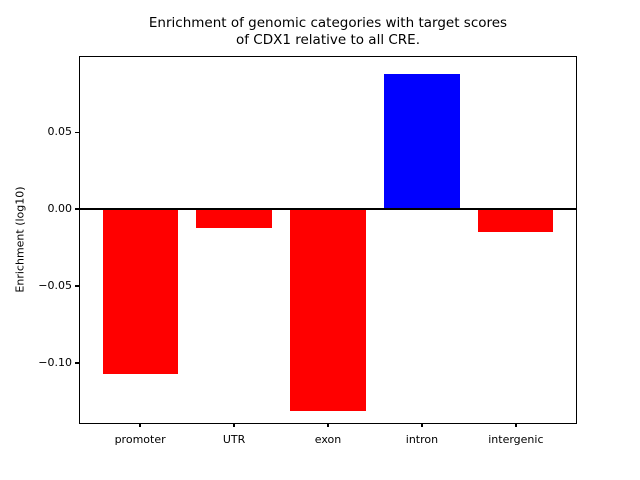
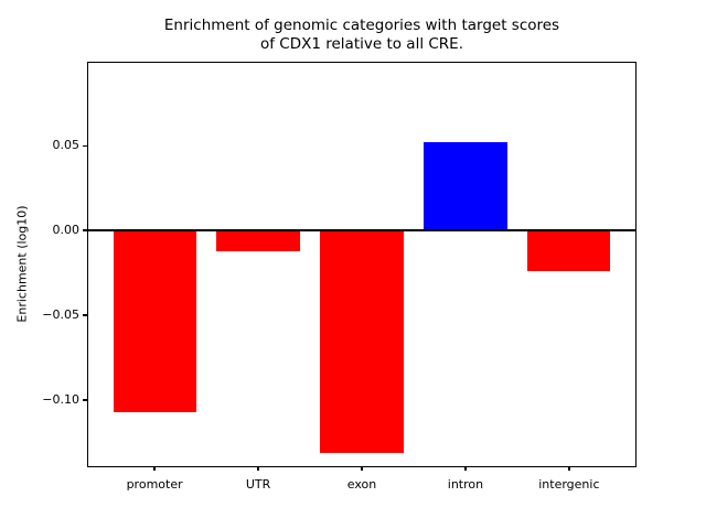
intron: 0.088 -> 0.052
intergenic: -0.015 -> -0.024
